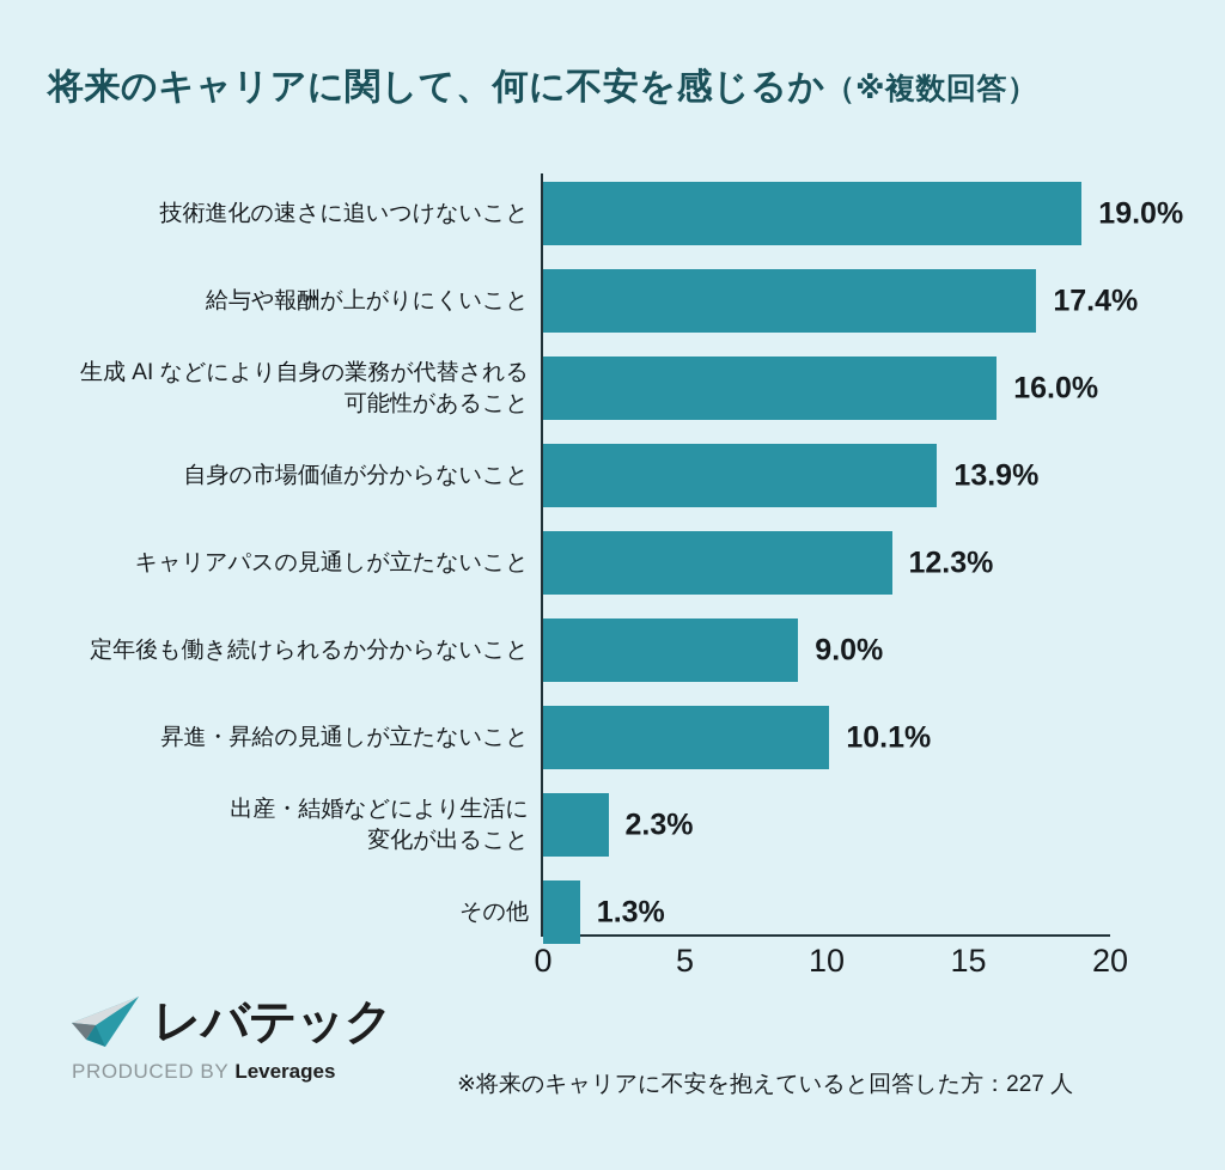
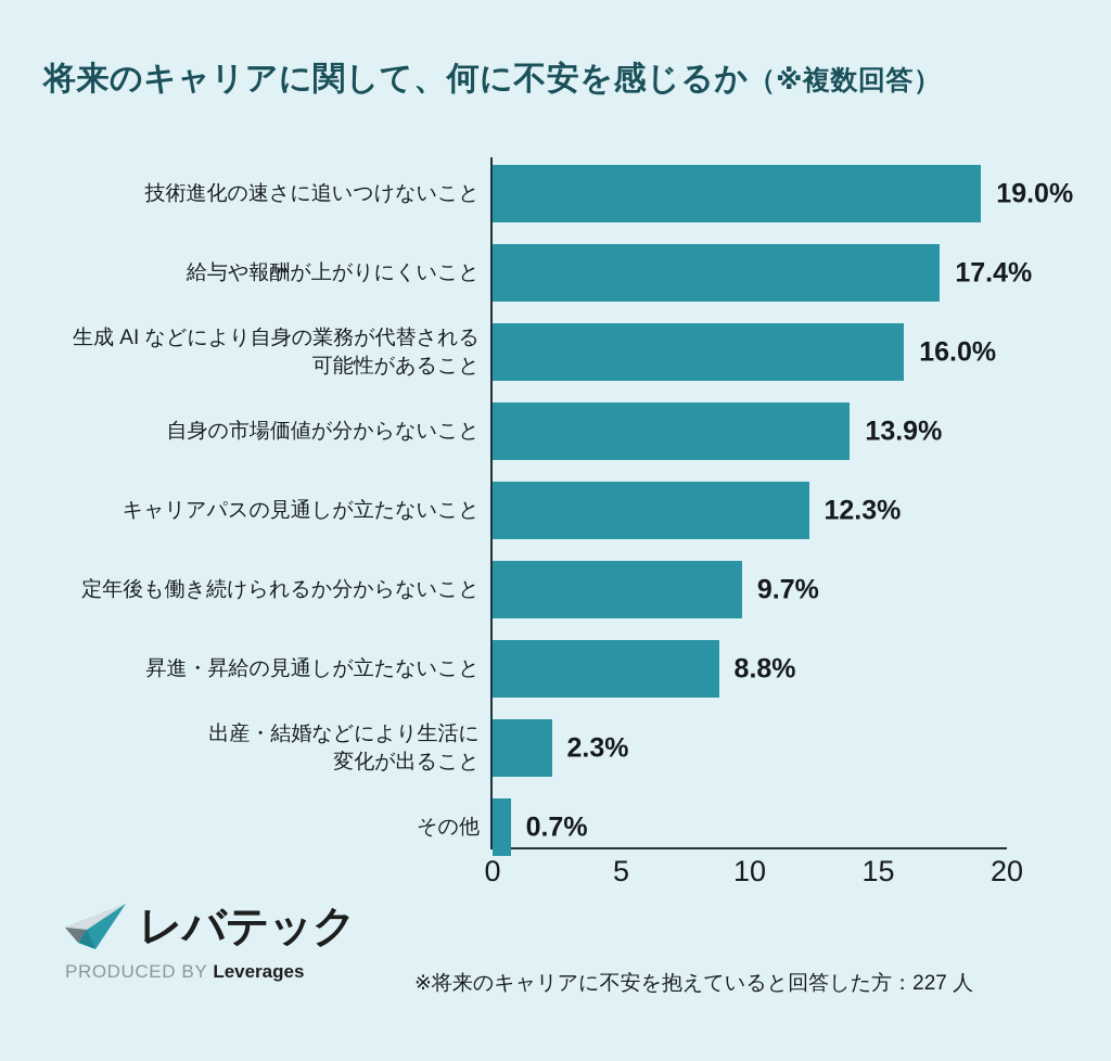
定年後も働き続けられるか分からないこと: 9.0% -> 9.7%
昇進・昇給の見通しが立たないこと: 10.1% -> 8.8%
その他: 1.3% -> 0.7%
